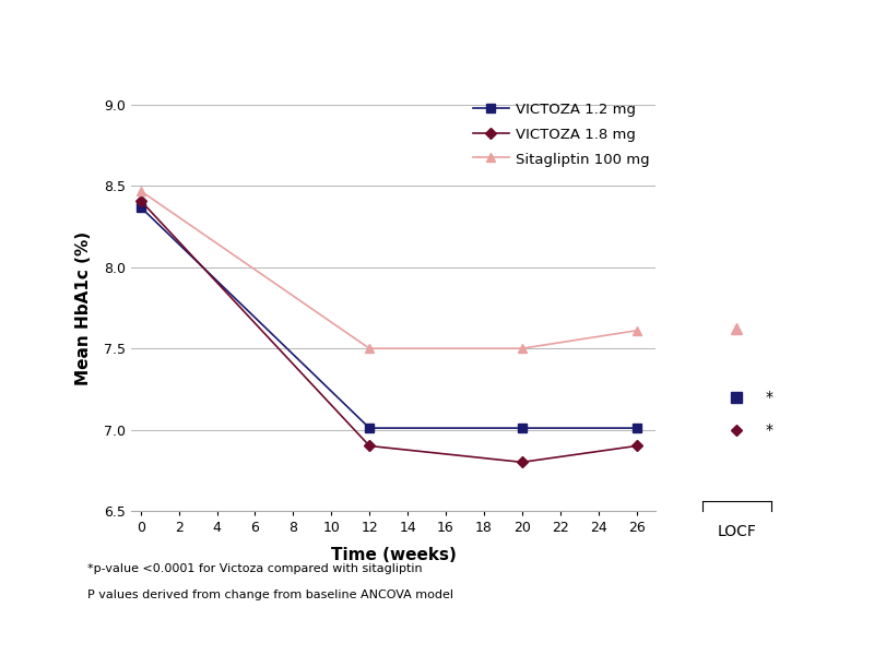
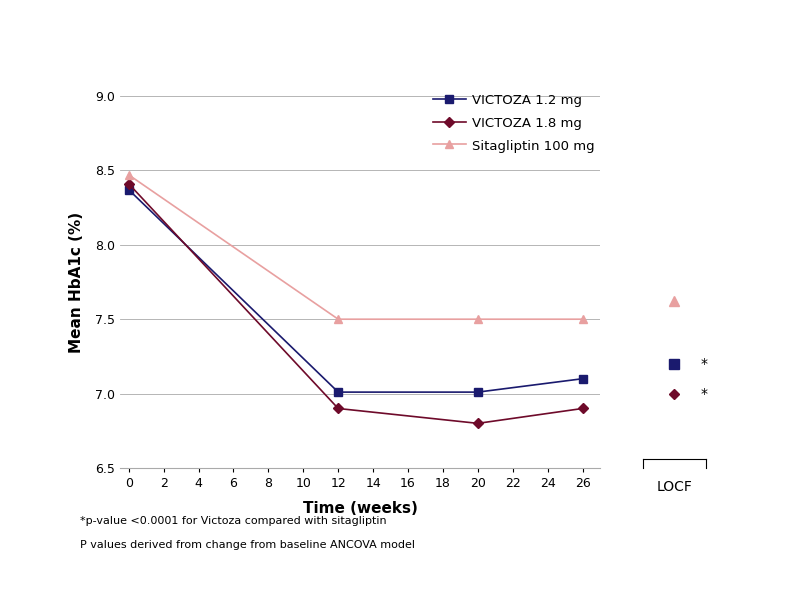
VICTOZA 1.2 mg/26: 7.01 -> 7.10
Sitagliptin 100 mg/26: 7.61 -> 7.50
